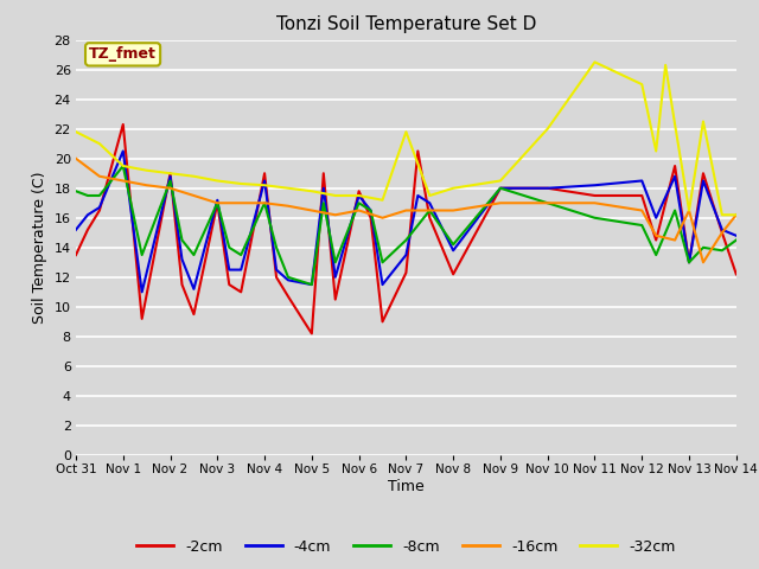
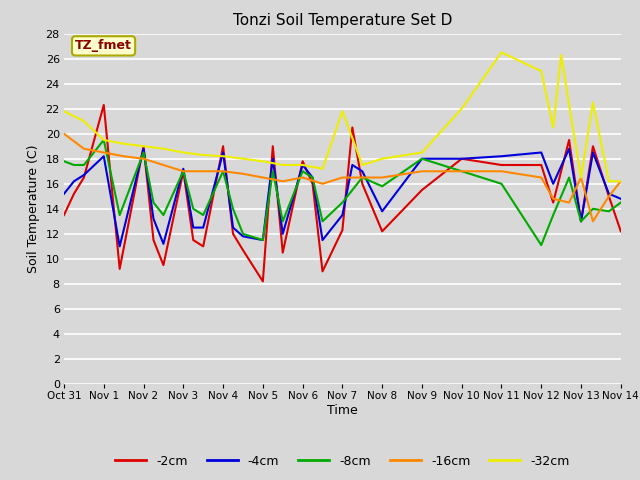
-4cm/Nov 1: 20.5 -> 18.2
-8cm/Nov 8: 14.2 -> 15.8
-2cm/Nov 9: 18.0 -> 15.5
-8cm/Nov 12: 15.5 -> 11.1
